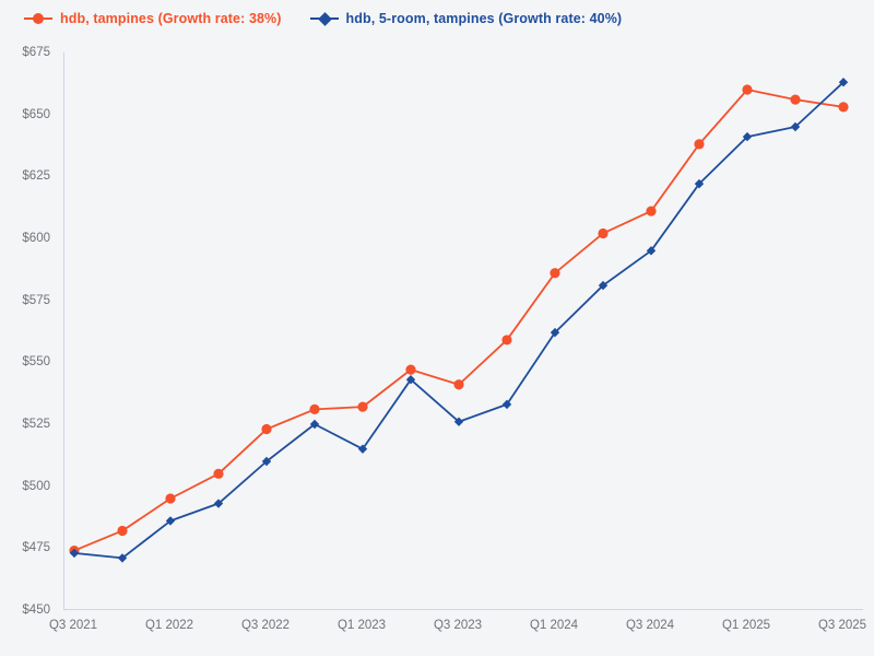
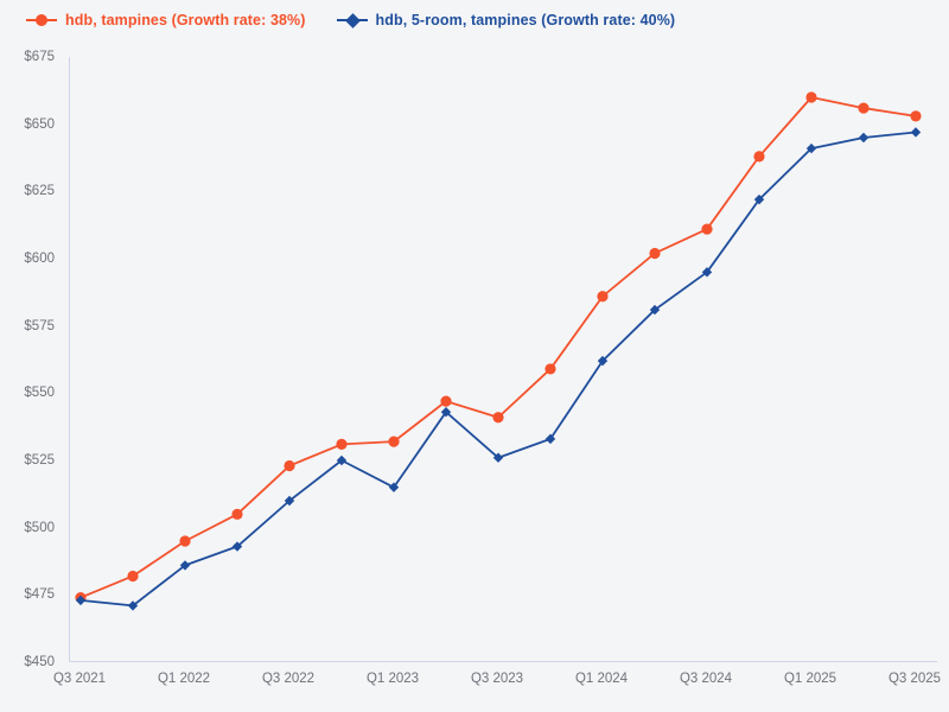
hdb, 5-room, tampines (Growth rate: 40%)/Q3 2025: $663 -> $647
